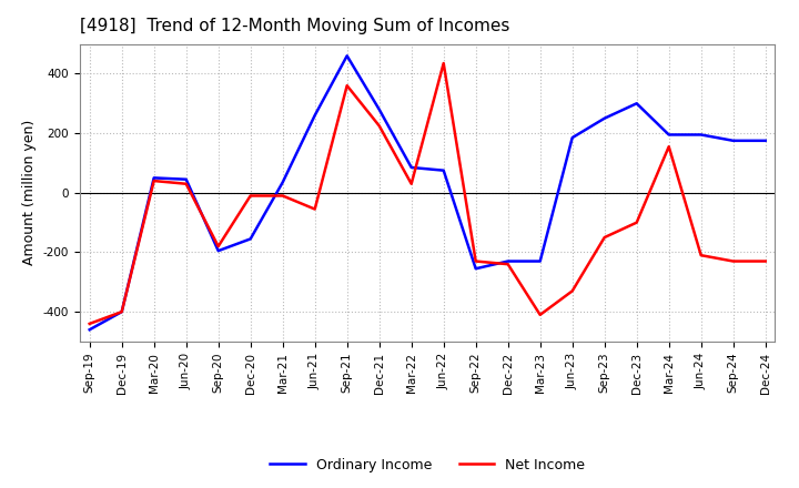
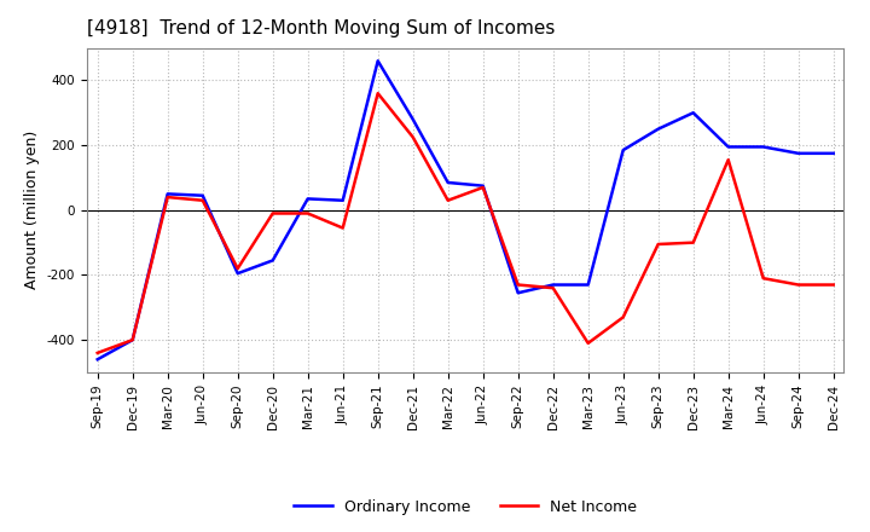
Ordinary Income/Jun-21: 260 -> 30
Net Income/Jun-22: 435 -> 70
Net Income/Sep-23: -150 -> -105
